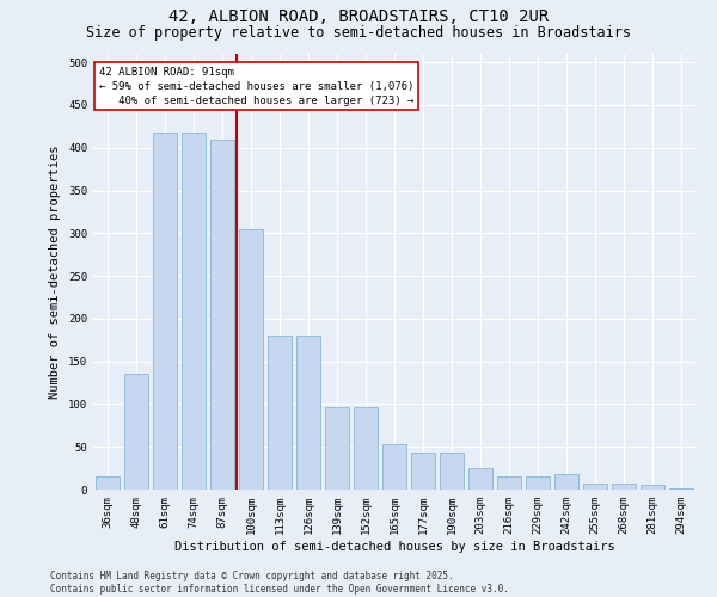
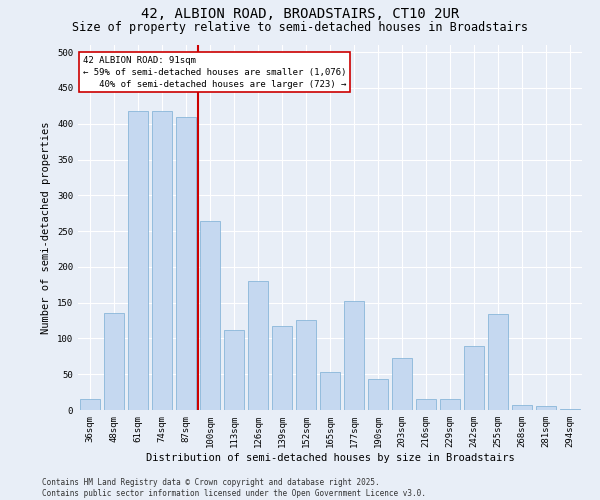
100sqm: 305 -> 264
113sqm: 180 -> 112
139sqm: 97 -> 118
152sqm: 97 -> 126
177sqm: 43 -> 152
203sqm: 25 -> 72
242sqm: 18 -> 90
255sqm: 7 -> 134
